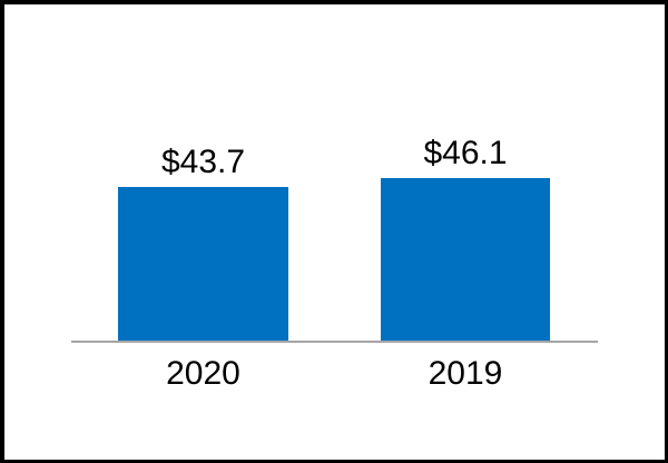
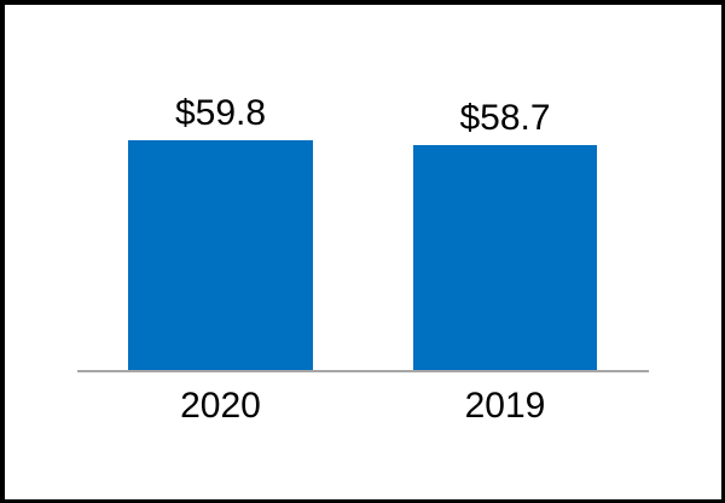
2020: $43.7 -> $59.8
2019: $46.1 -> $58.7
